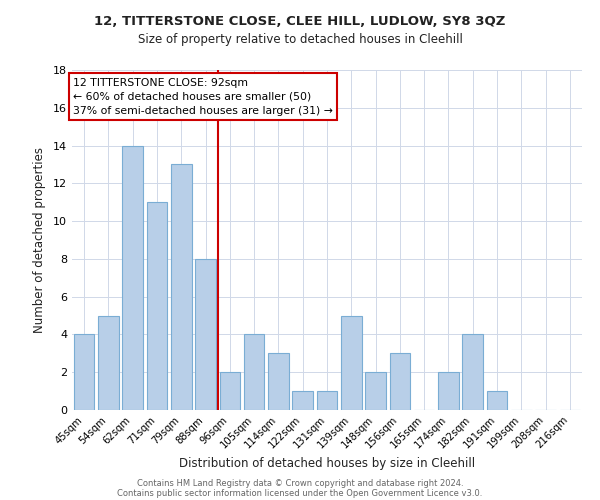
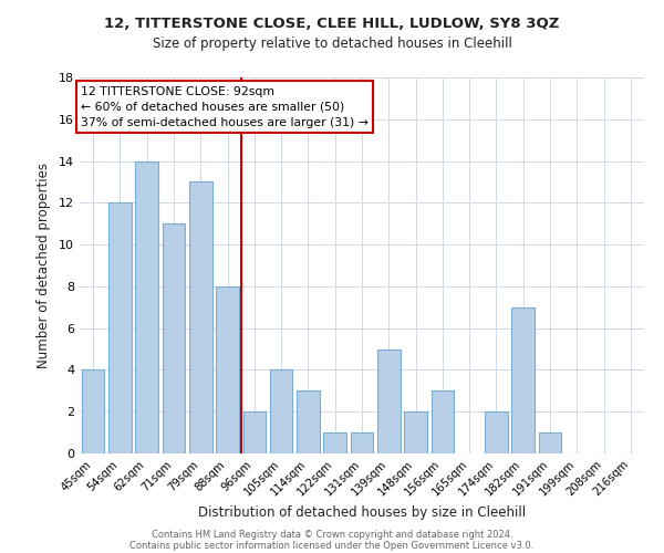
54sqm: 5 -> 12
182sqm: 4 -> 7
